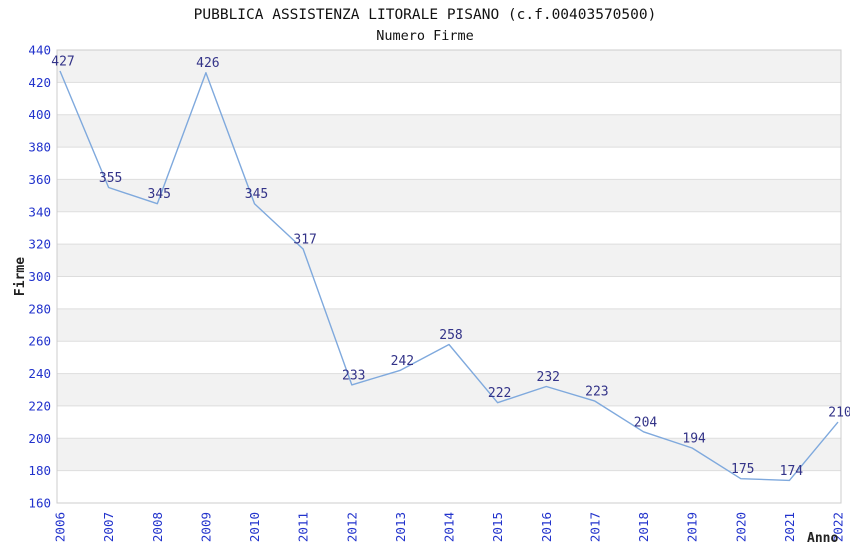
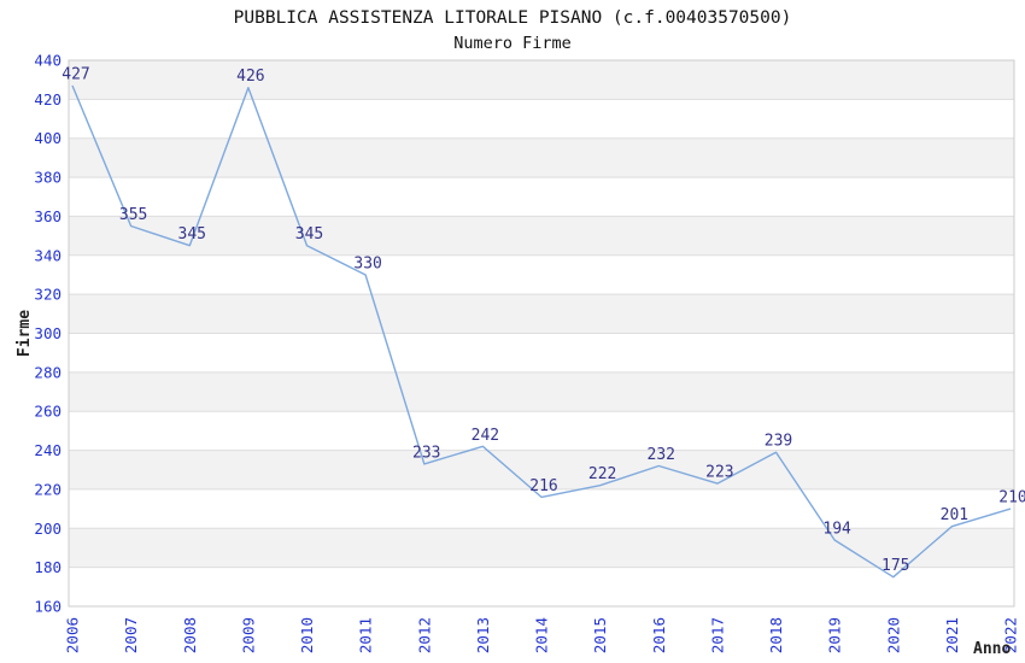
2011: 317 -> 330
2014: 258 -> 216
2018: 204 -> 239
2021: 174 -> 201
